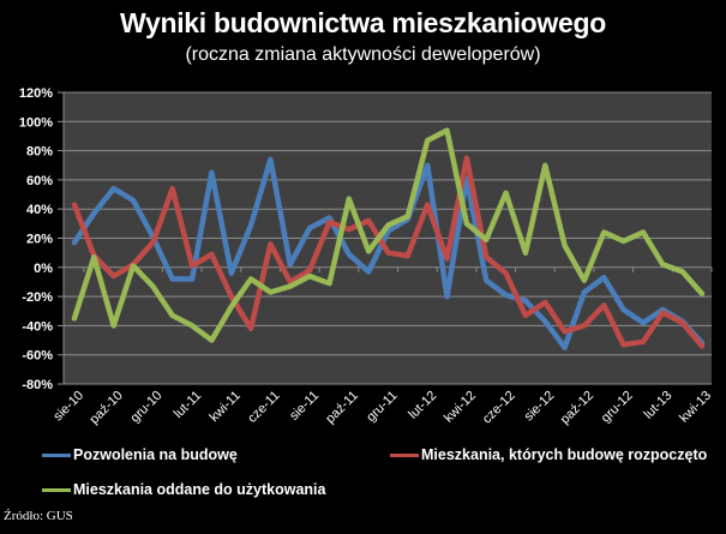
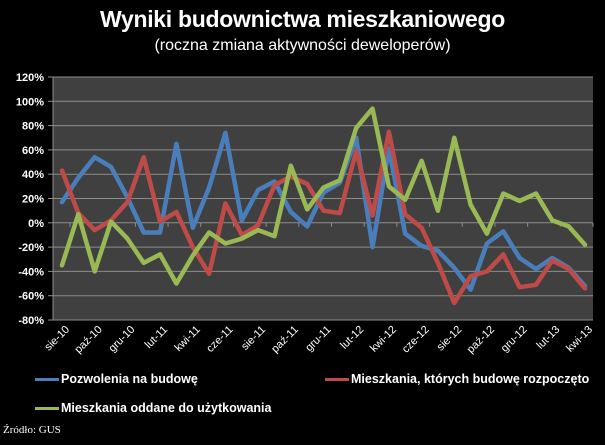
Mieszkania oddane do użytkowania/lut-11: -40% -> -26%
Mieszkania, których budowę rozpoczęto/paź-11: 26% -> 38%
Mieszkania, których budowę rozpoczęto/lut-12: 43% -> 59%
Mieszkania oddane do użytkowania/lut-12: 87% -> 78%
Mieszkania, których budowę rozpoczęto/sie-12: -24% -> -66%
